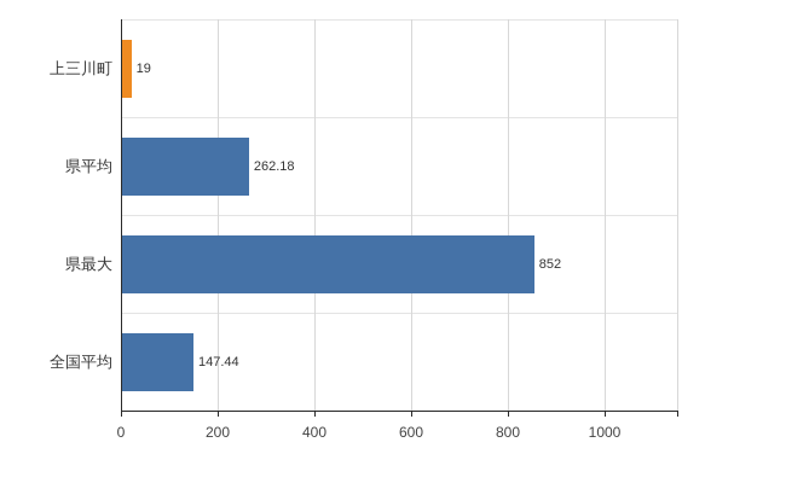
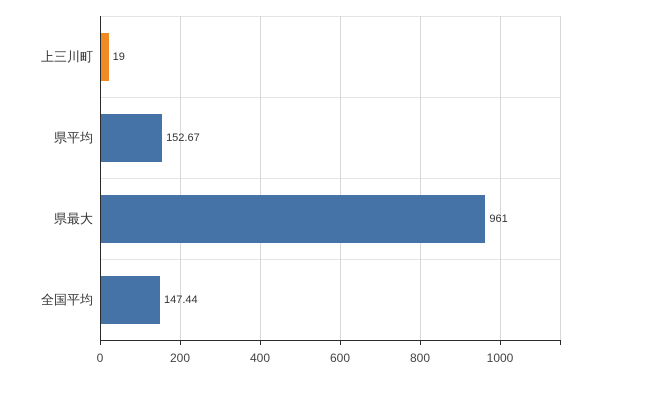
県平均: 262.18 -> 152.67
県最大: 852 -> 961
